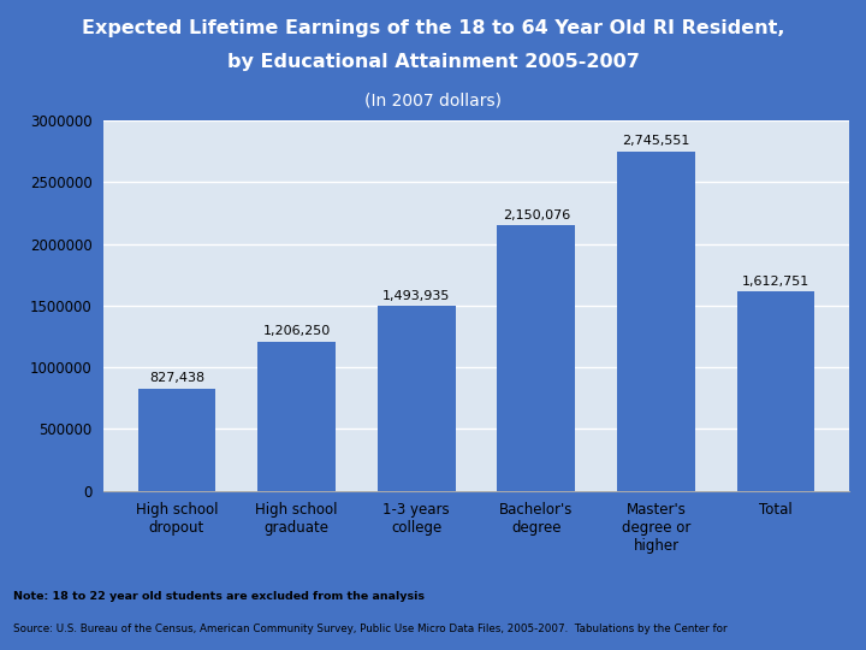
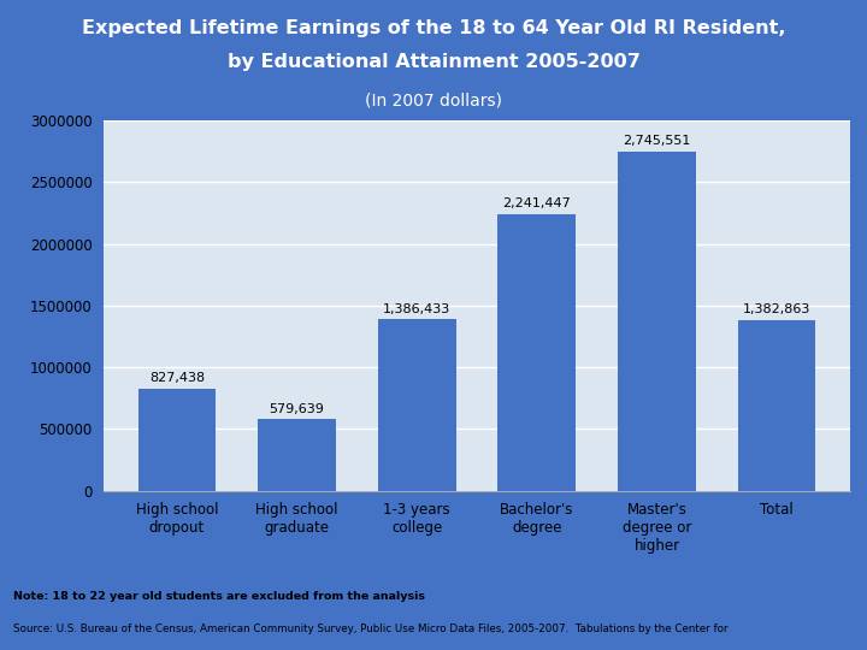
High school graduate: 1,206,250 -> 579,639
1-3 years college: 1,493,935 -> 1,386,433
Bachelor's degree: 2,150,076 -> 2,241,447
Total: 1,612,751 -> 1,382,863
